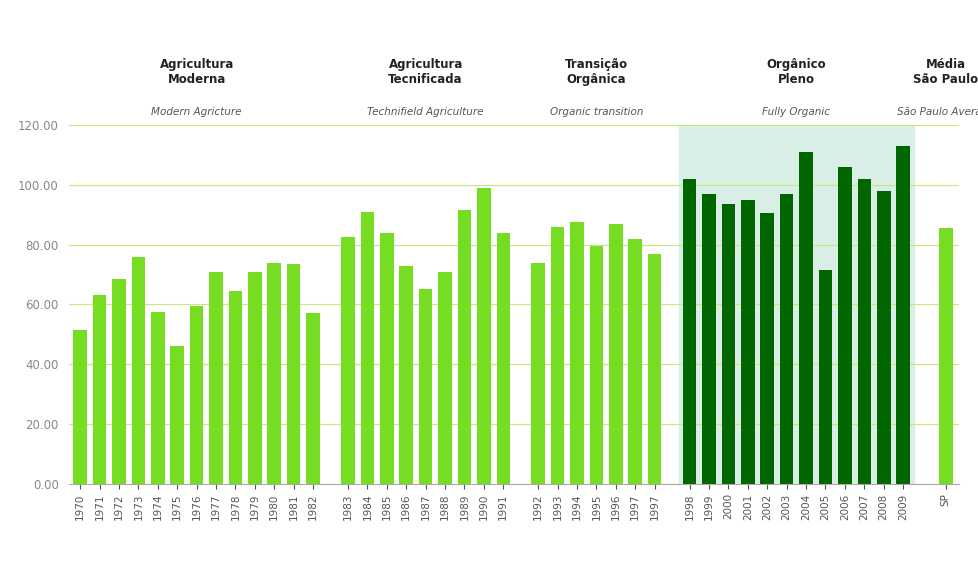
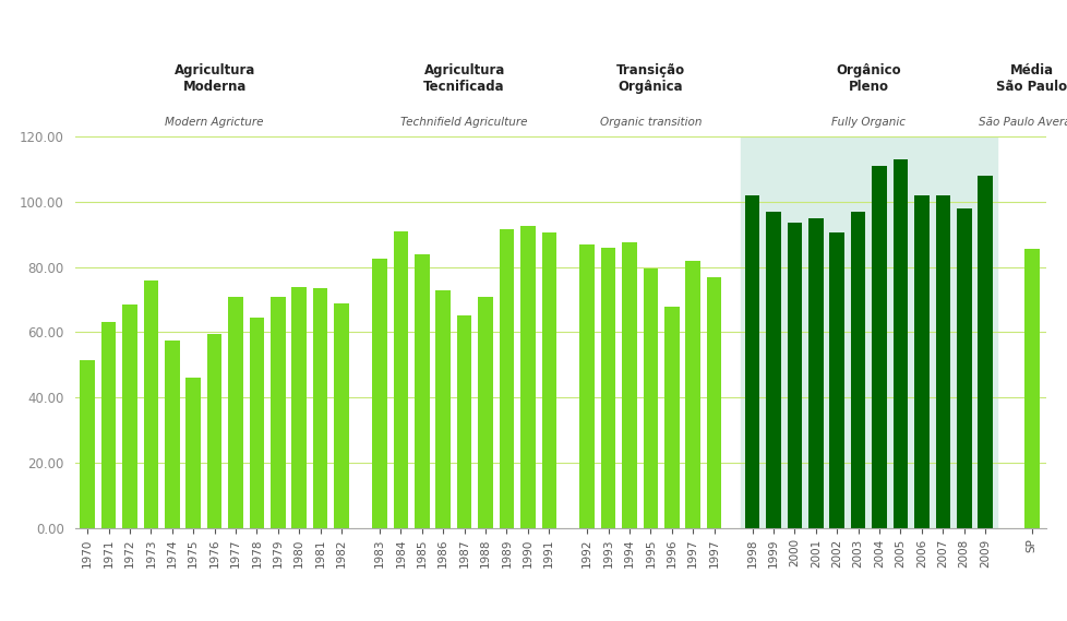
1982: 57.0 -> 69.0
1990: 99.0 -> 92.5
1991: 84.0 -> 90.5
1992: 74.0 -> 87.0
1996: 87.0 -> 68.0
2005: 71.5 -> 113.0
2006: 106.0 -> 102.0
2009: 113.0 -> 108.0
